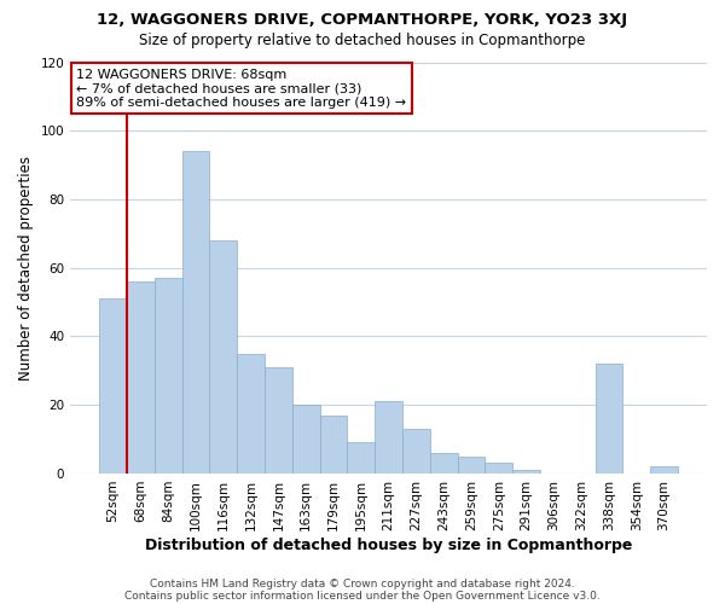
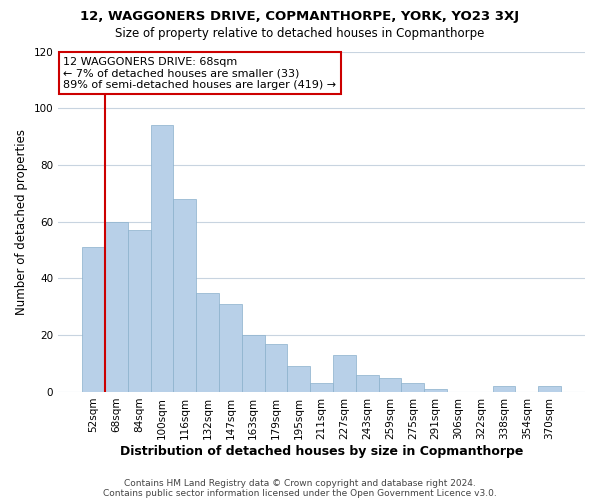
68sqm: 56 -> 60
211sqm: 21 -> 3
338sqm: 32 -> 2
